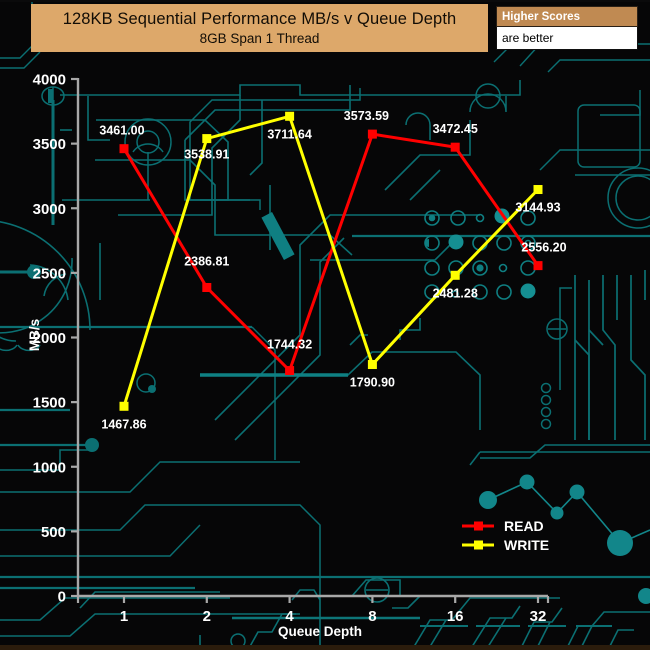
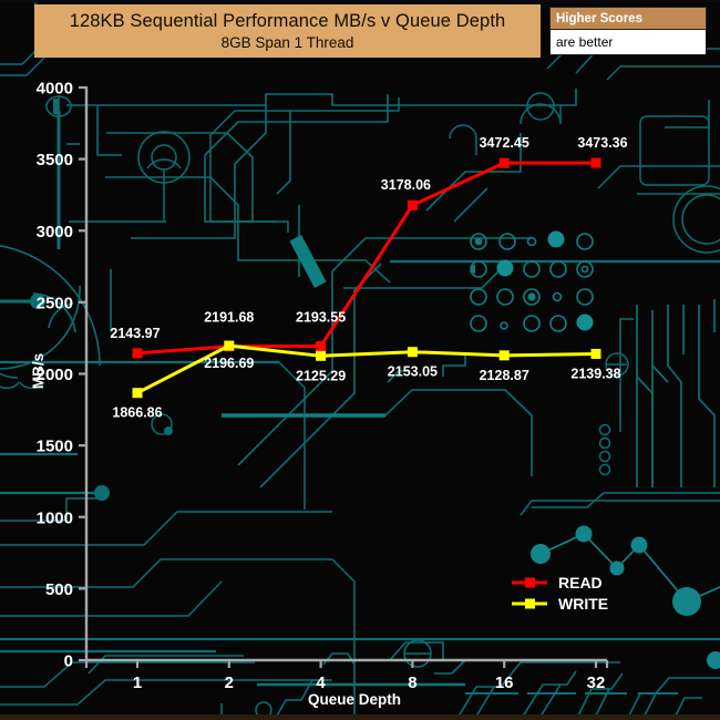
READ/1: 3461.00 -> 2143.97
WRITE/1: 1467.86 -> 1866.86
READ/2: 2386.81 -> 2191.68
WRITE/2: 3538.91 -> 2196.69
READ/4: 1744.32 -> 2193.55
WRITE/4: 3711.64 -> 2125.29
READ/8: 3573.59 -> 3178.06
WRITE/8: 1790.90 -> 2153.05
WRITE/16: 2481.28 -> 2128.87
READ/32: 2556.20 -> 3473.36
WRITE/32: 3144.93 -> 2139.38
